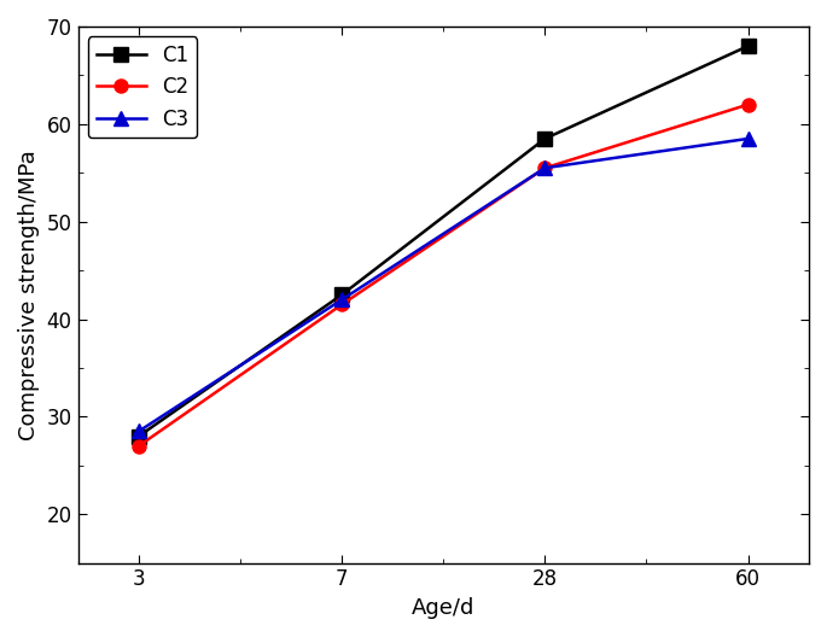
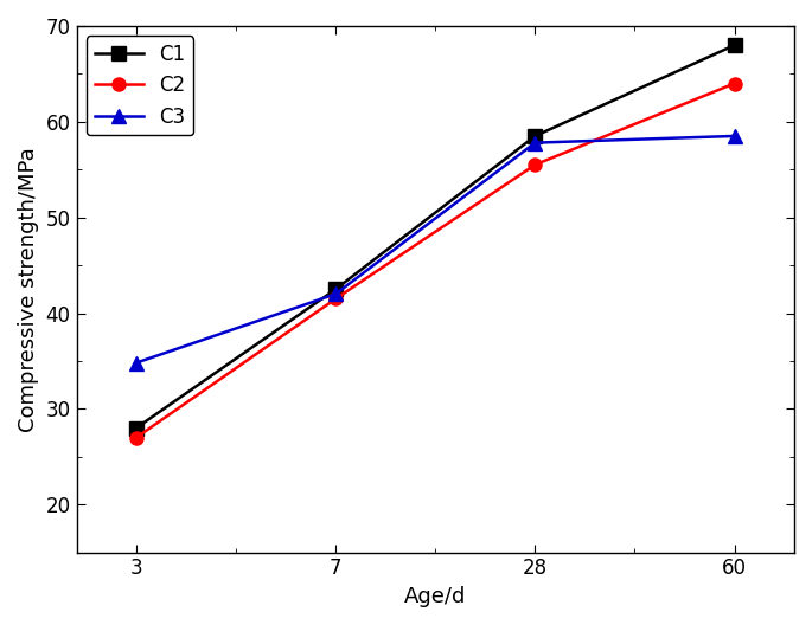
C3/3: 28.5 -> 34.8
C3/28: 55.5 -> 57.8
C2/60: 62.0 -> 64.0
